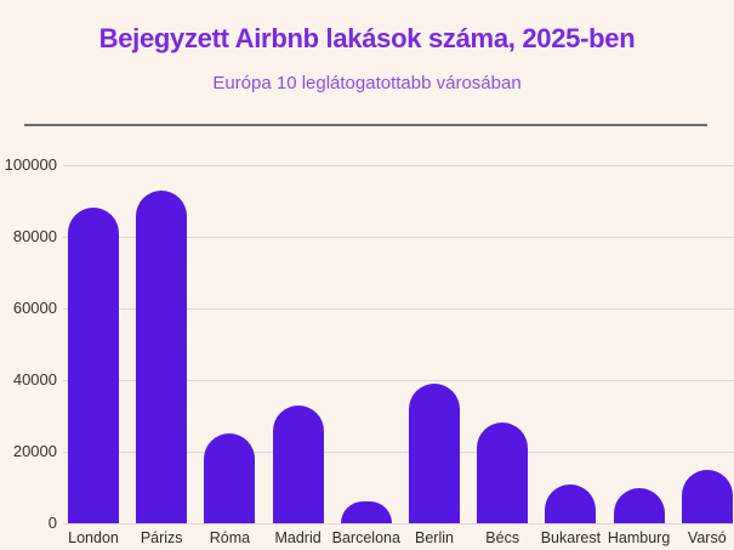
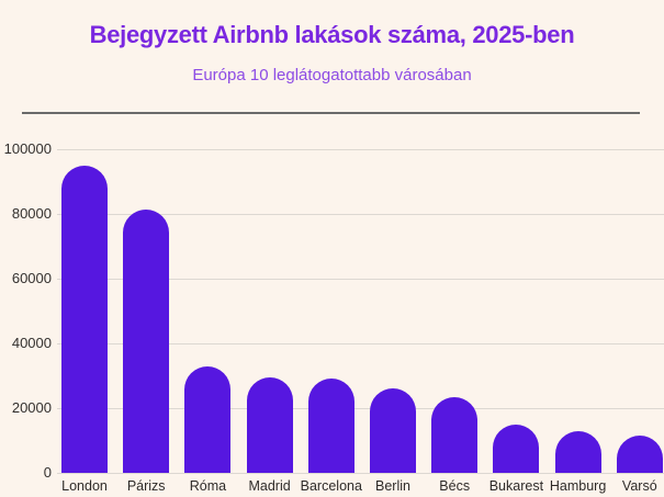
London: 88000 -> 95000
Párizs: 93000 -> 82000
Róma: 25000 -> 33000
Madrid: 33000 -> 30000
Barcelona: 6000 -> 29000
Berlin: 39000 -> 26000
Bécs: 28000 -> 24000
Bukarest: 11000 -> 15000
Hamburg: 10000 -> 13000
Varsó: 15000 -> 12000
